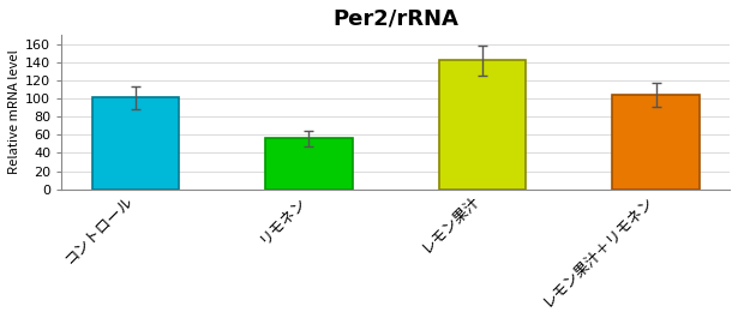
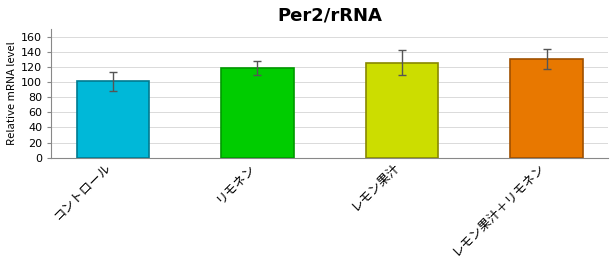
リモネン: 56 -> 119
レモン果汁: 142 -> 126
レモン果汁＋リモネン: 104 -> 131
